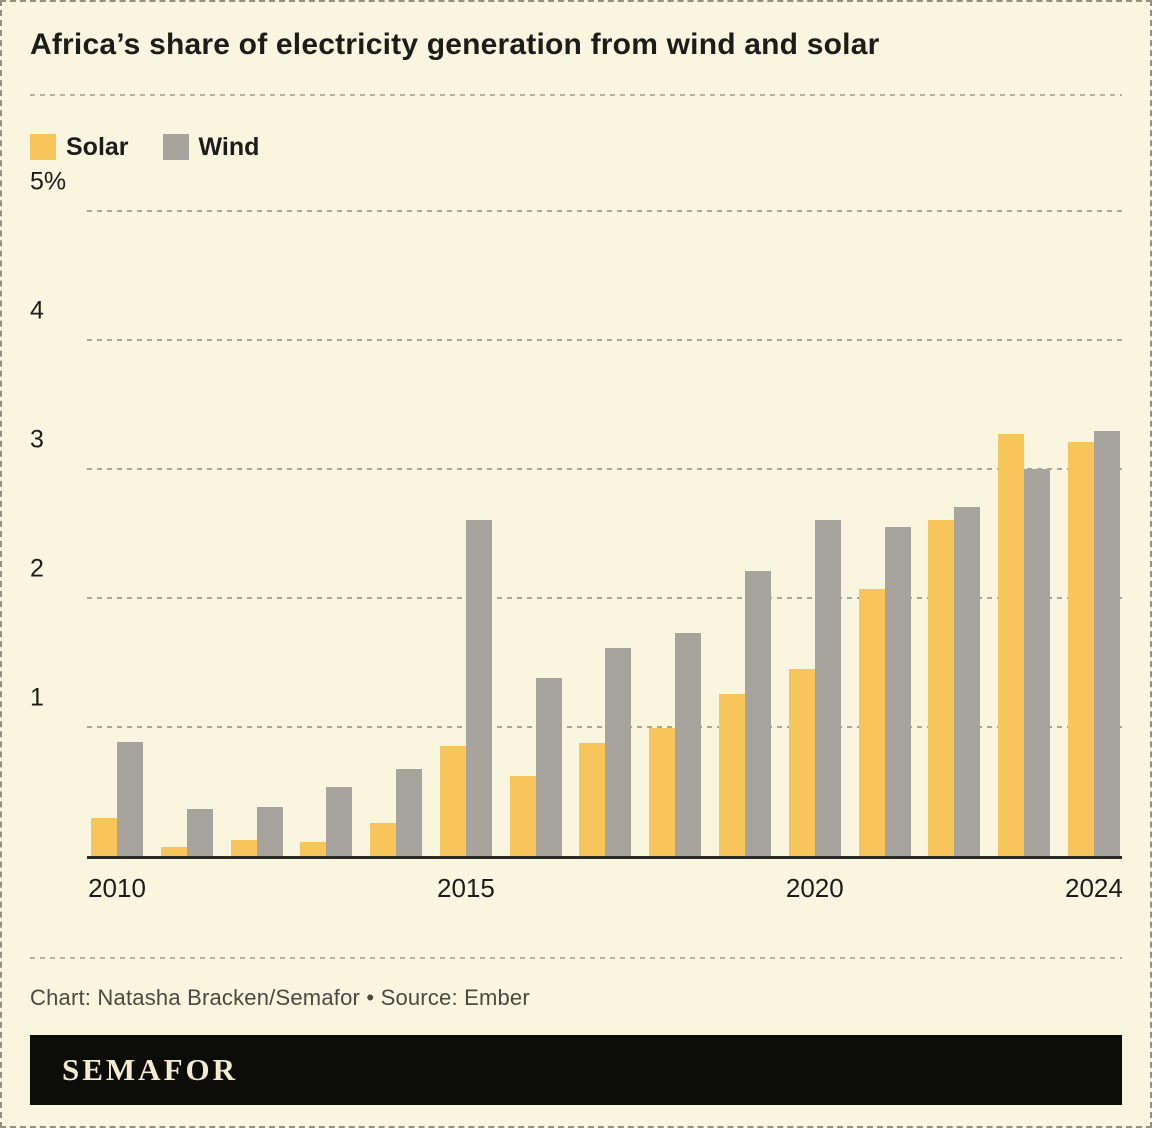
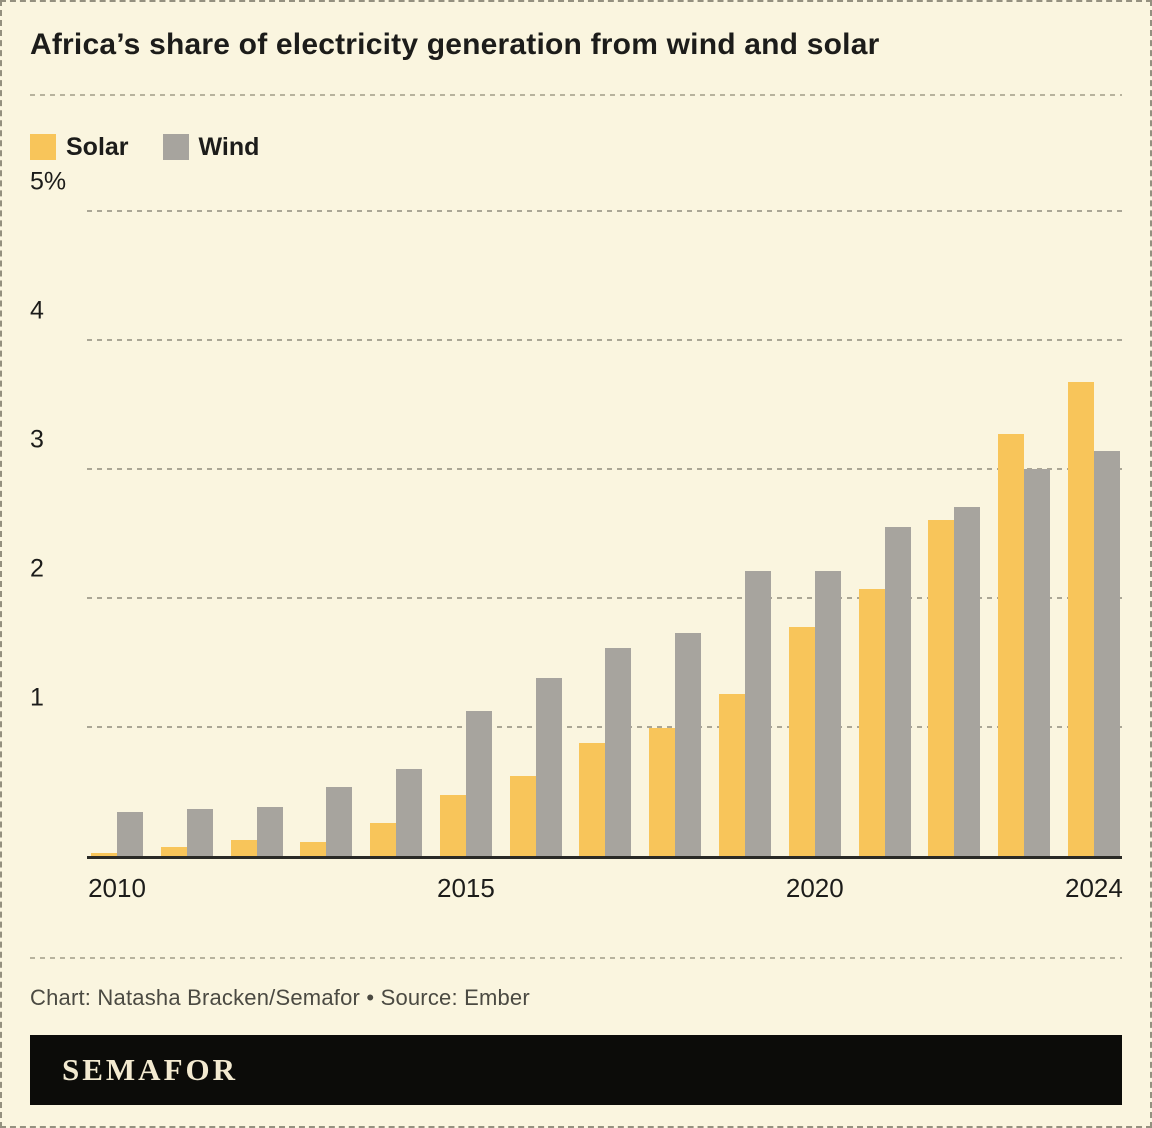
Solar/2010: 0.30% -> 0.03%
Wind/2010: 0.89% -> 0.35%
Solar/2015: 0.86% -> 0.48%
Wind/2015: 2.61% -> 1.13%
Solar/2020: 1.46% -> 1.78%
Wind/2020: 2.61% -> 2.22%
Solar/2024: 3.22% -> 3.68%
Wind/2024: 3.30% -> 3.15%
